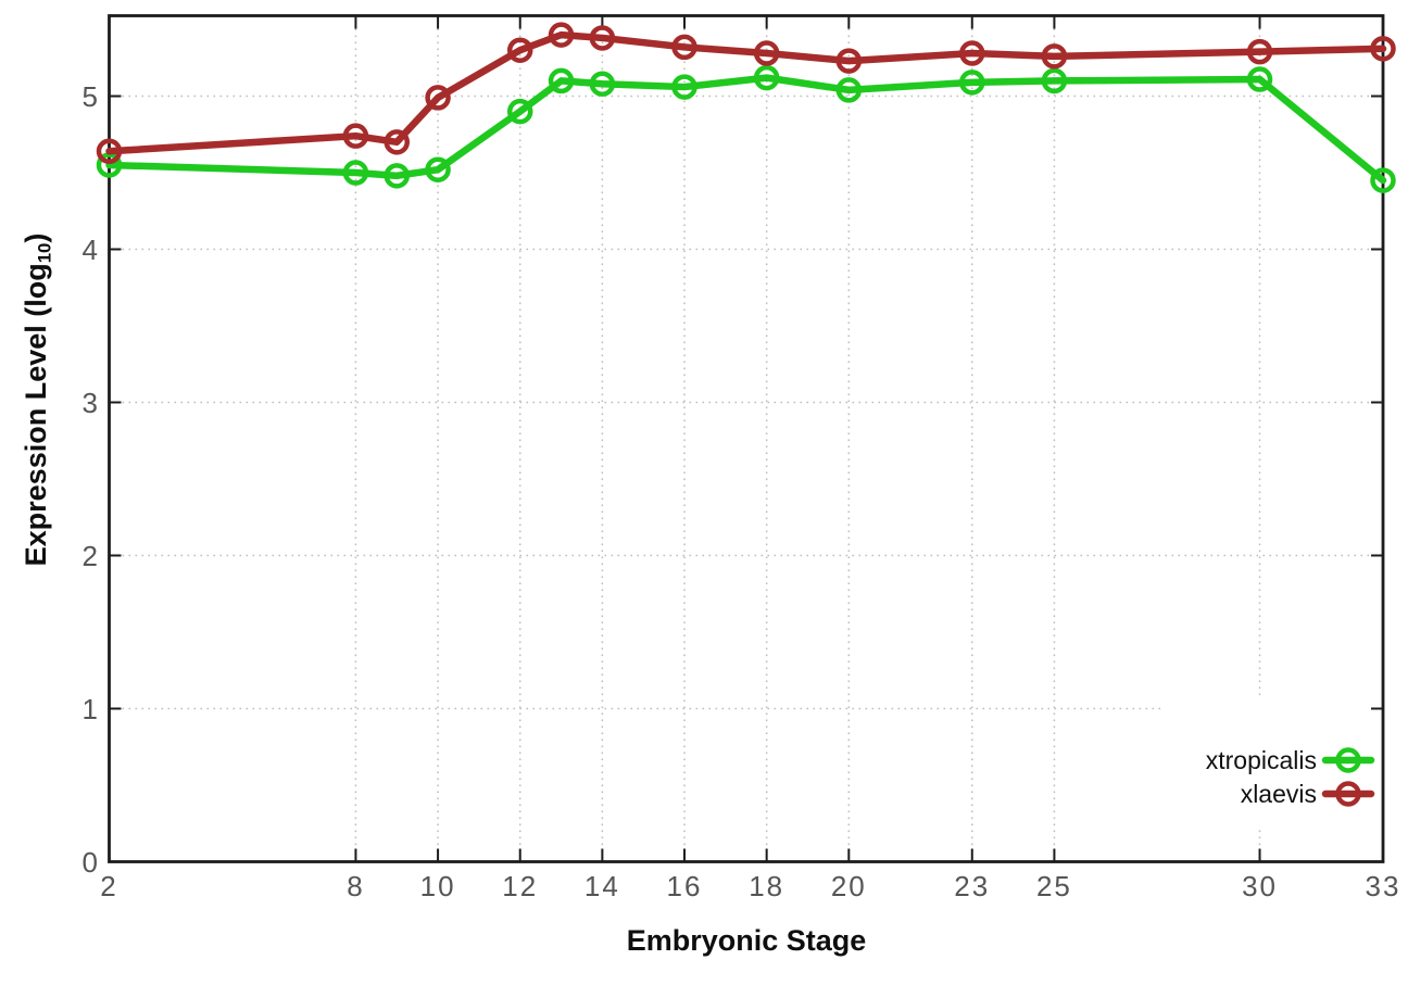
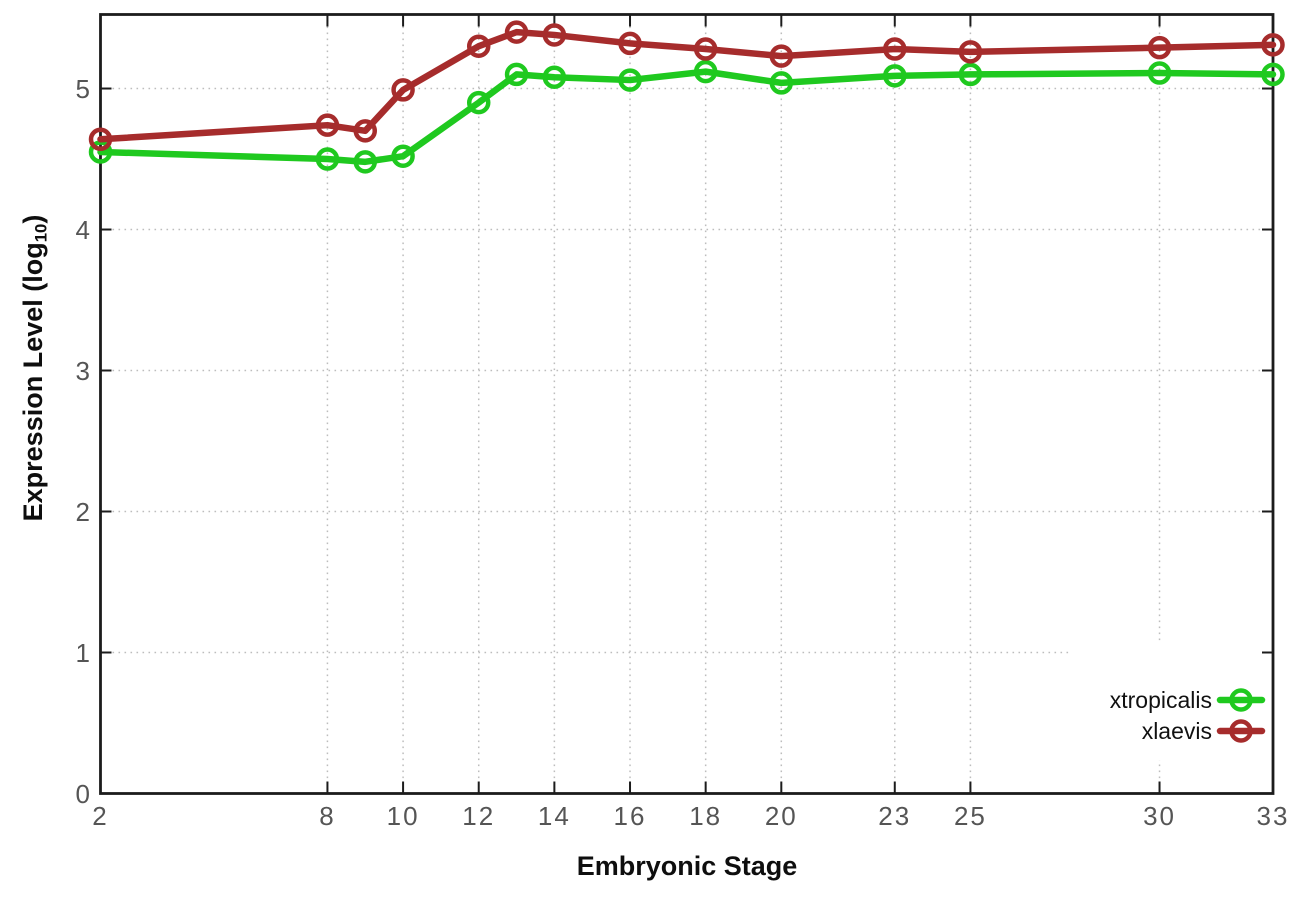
xtropicalis/33: 4.45 -> 5.10
